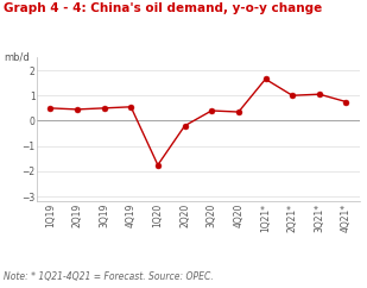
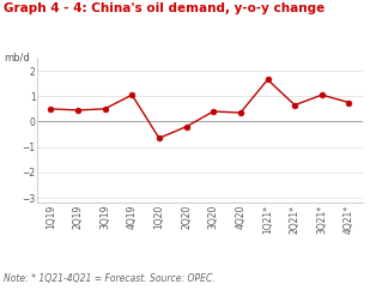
4Q19: 0.55 -> 1.05
1Q20: -1.75 -> -0.65
2Q21*: 1.00 -> 0.65
